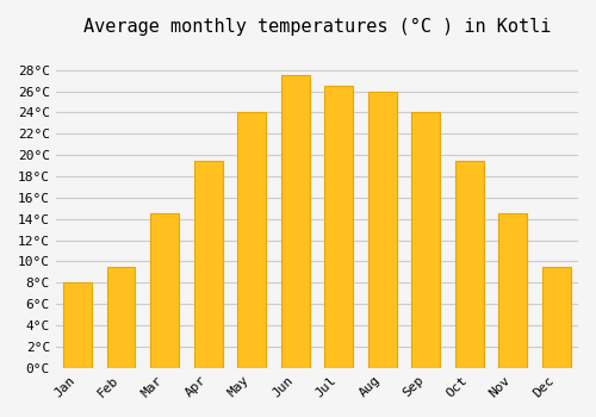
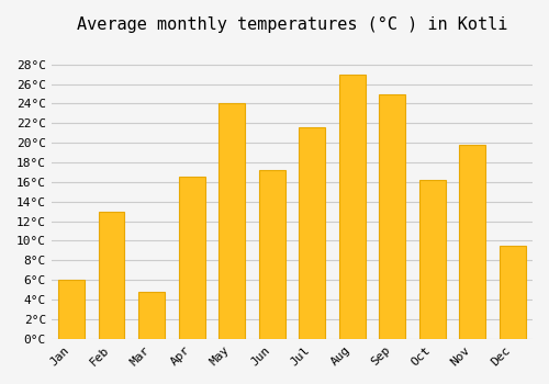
Jan: 8.0°C -> 6.0°C
Feb: 9.5°C -> 13.0°C
Mar: 14.5°C -> 4.8°C
Apr: 19.5°C -> 16.6°C
Jun: 27.5°C -> 17.2°C
Jul: 26.5°C -> 21.6°C
Aug: 26.0°C -> 27.0°C
Sep: 24.0°C -> 25.0°C
Oct: 19.5°C -> 16.2°C
Nov: 14.5°C -> 19.8°C
